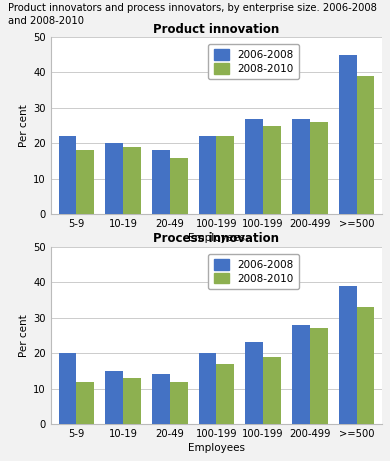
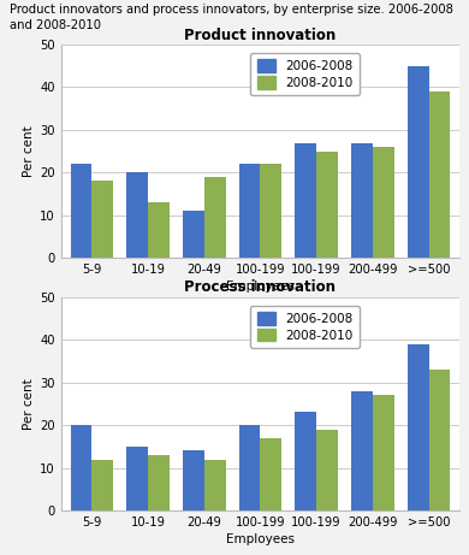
Product innovation/2008-2010/10-19: 19 -> 13
Product innovation/2006-2008/20-49: 18 -> 11
Product innovation/2008-2010/20-49: 16 -> 19
